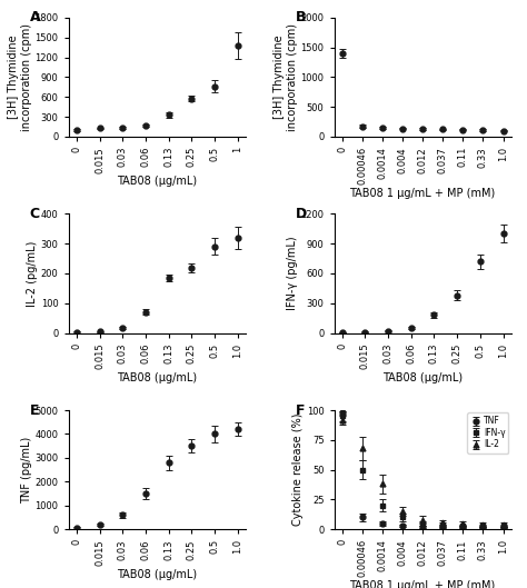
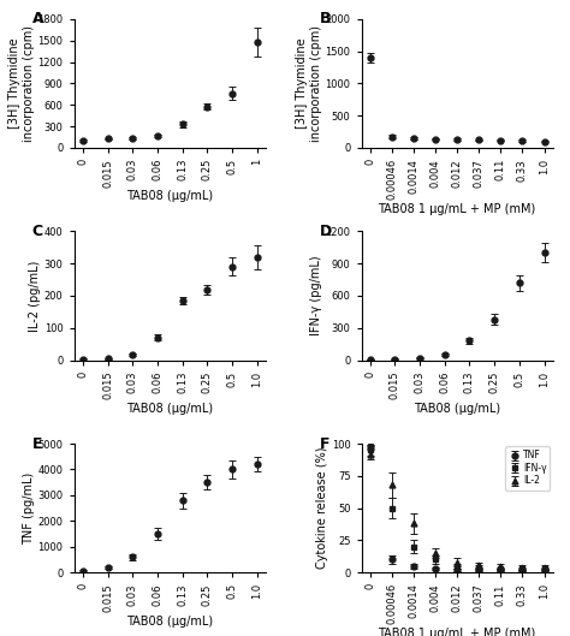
1: 1380 -> 1480
